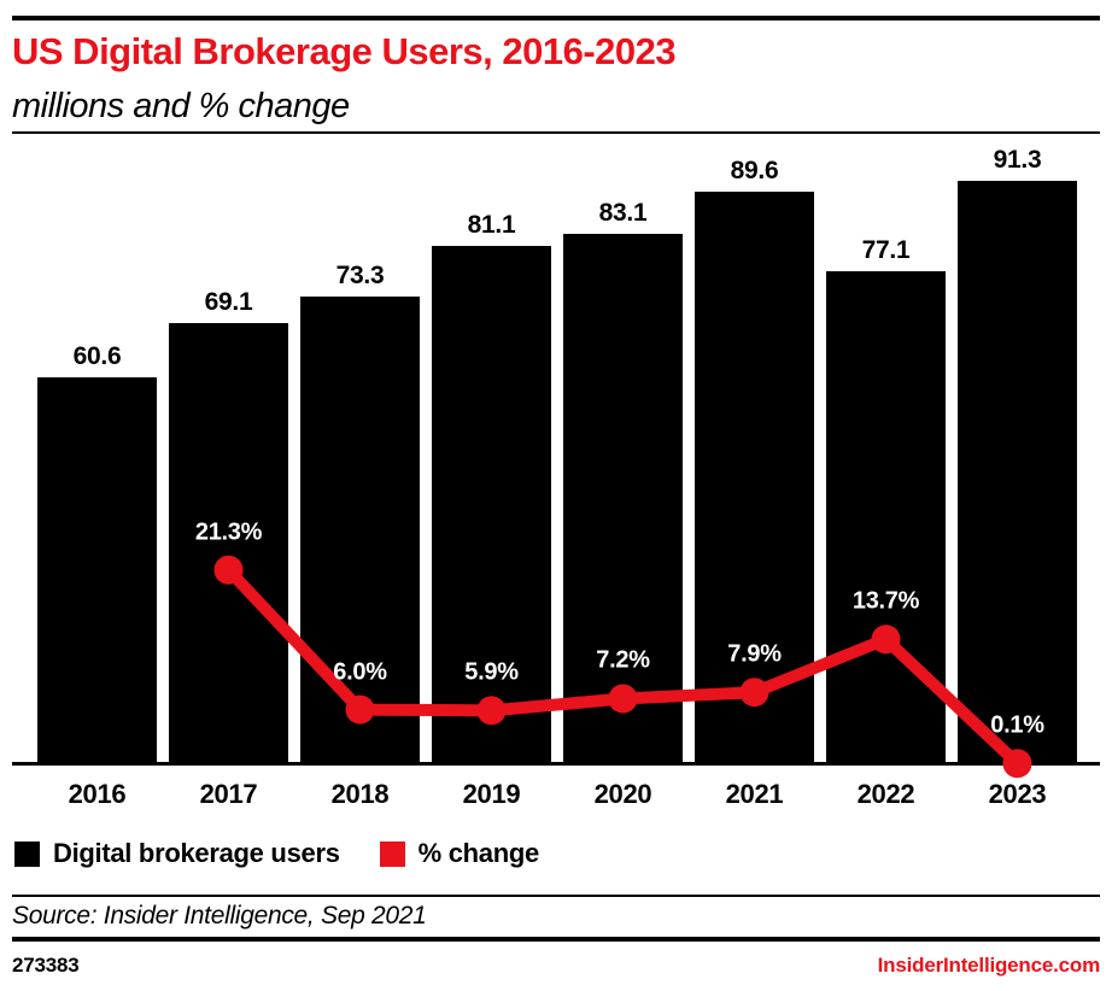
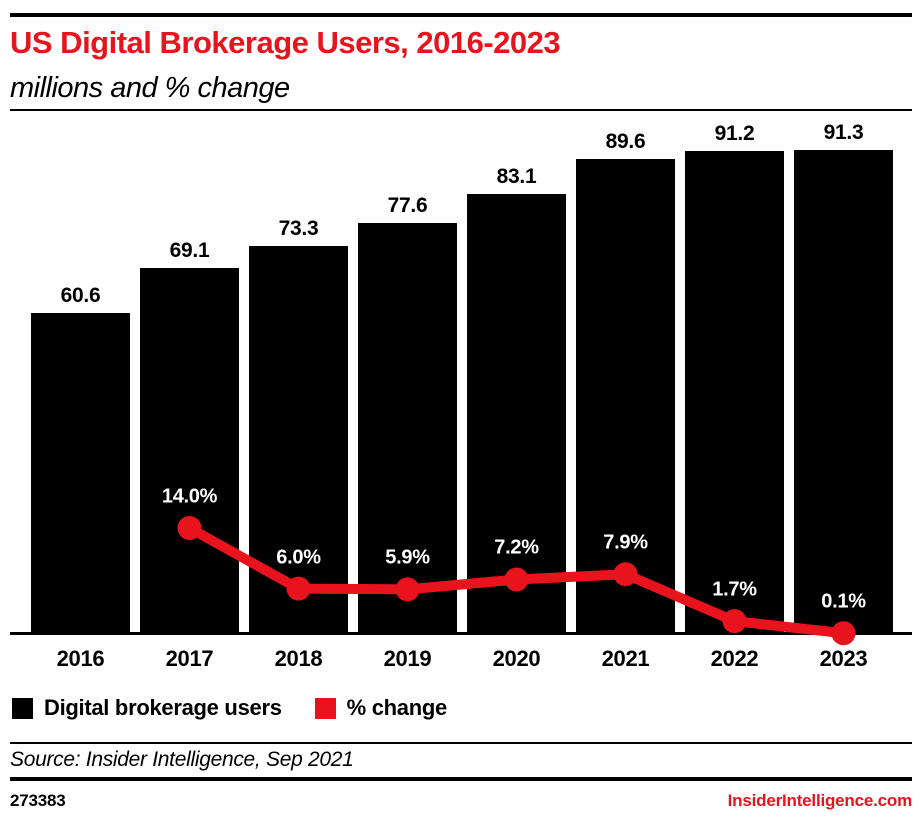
% change/2017: 21.3% -> 14.0%
Digital brokerage users/2019: 81.1 -> 77.6
Digital brokerage users/2022: 77.1 -> 91.2
% change/2022: 13.7% -> 1.7%
